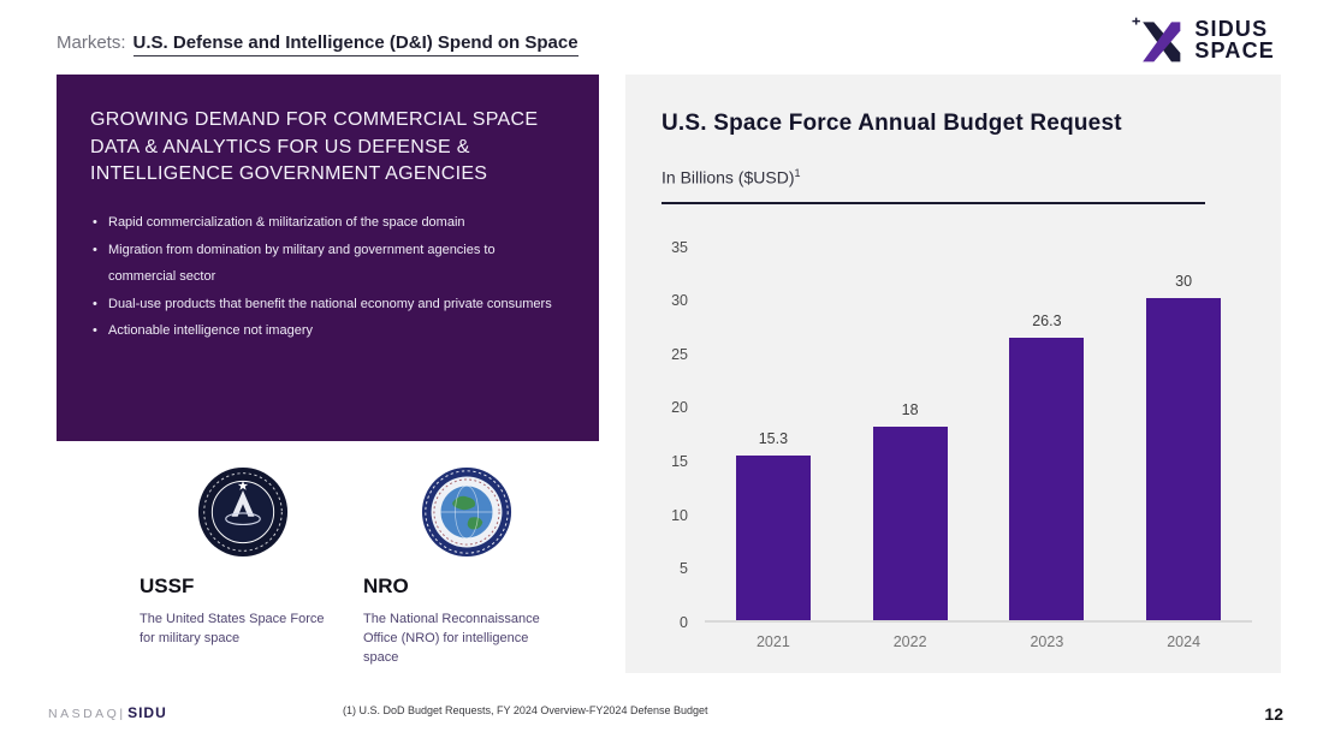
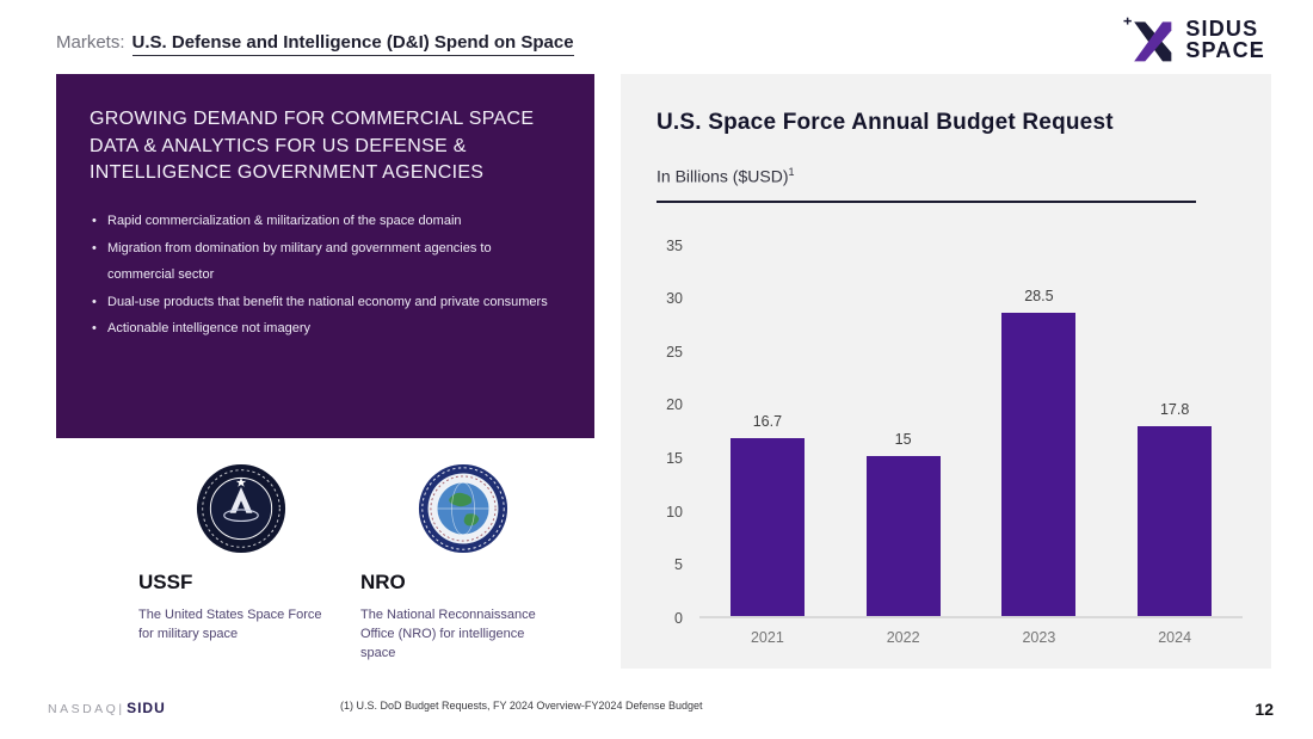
2021: 15.3 -> 16.7
2022: 18 -> 15
2023: 26.3 -> 28.5
2024: 30 -> 17.8
